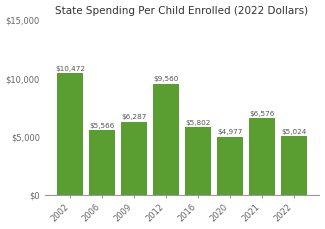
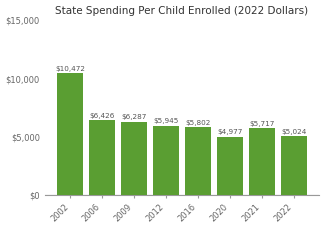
2006: $5,566 -> $6,426
2012: $9,560 -> $5,945
2021: $6,576 -> $5,717
